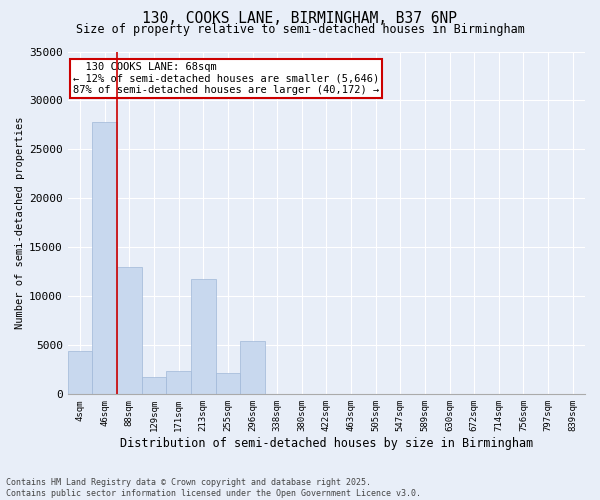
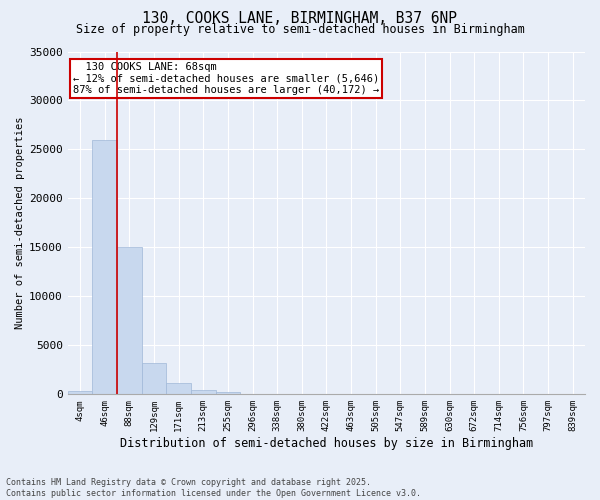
4sqm: 4400 -> 300
46sqm: 27800 -> 26000
88sqm: 13000 -> 15000
129sqm: 1800 -> 3200
171sqm: 2400 -> 1200
213sqm: 11800 -> 400
255sqm: 2200 -> 200
296sqm: 5400 -> 0
